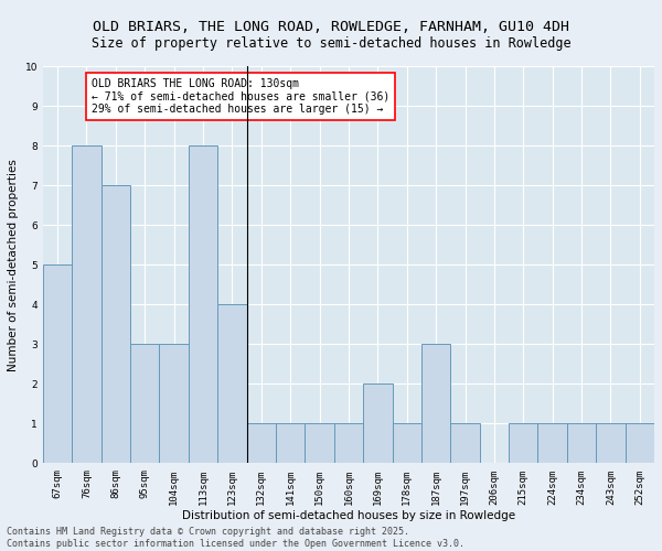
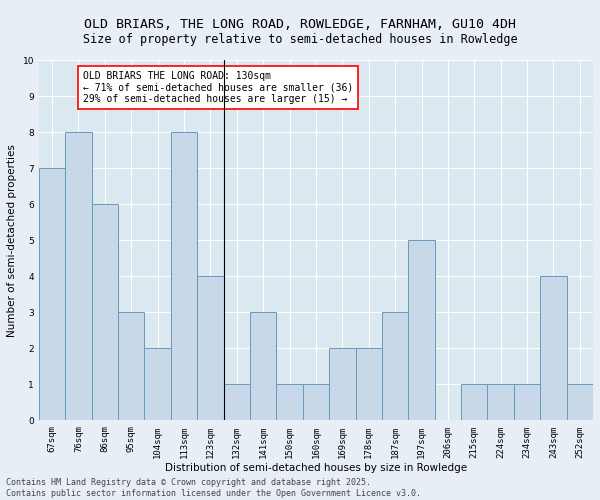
67sqm: 5 -> 7
86sqm: 7 -> 6
104sqm: 3 -> 2
141sqm: 1 -> 3
178sqm: 1 -> 2
197sqm: 1 -> 5
243sqm: 1 -> 4
